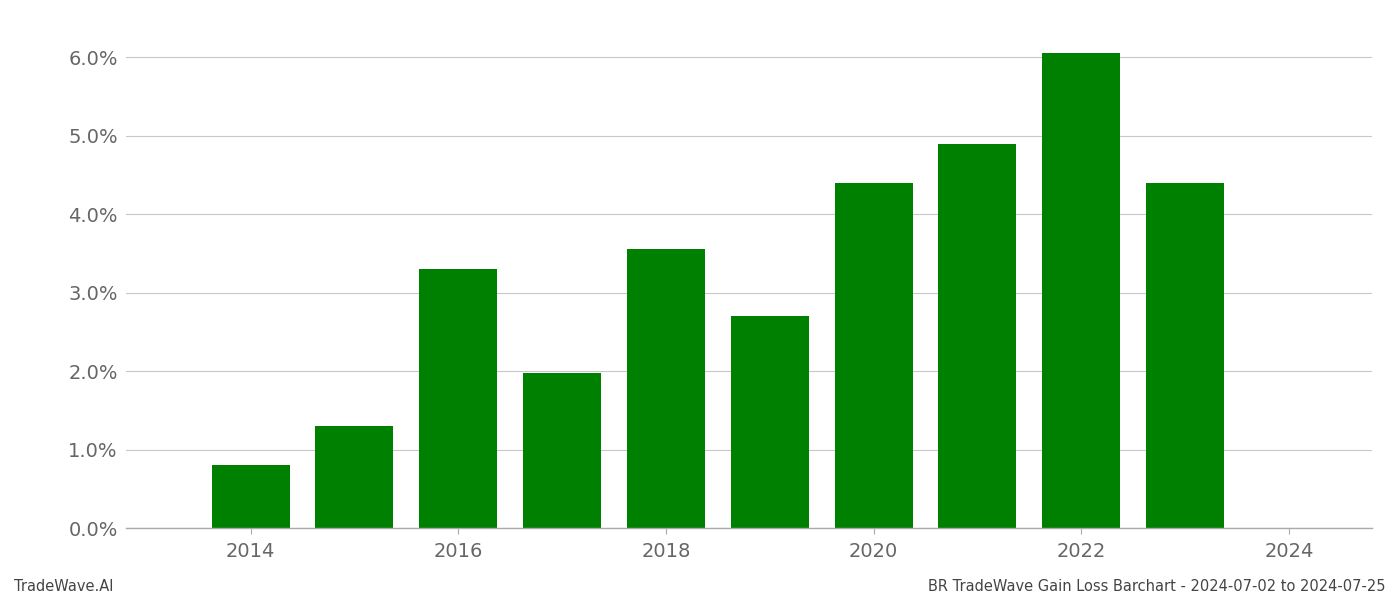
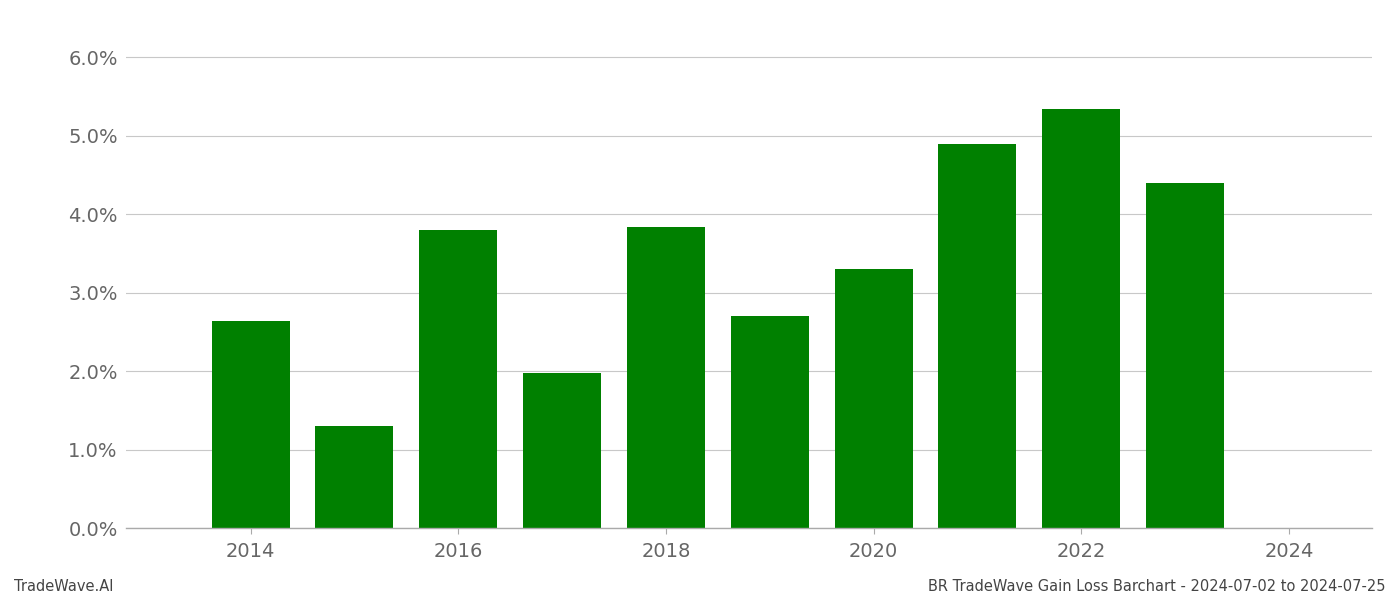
2014: 0.80% -> 2.64%
2016: 3.30% -> 3.80%
2018: 3.55% -> 3.84%
2020: 4.40% -> 3.30%
2022: 6.05% -> 5.34%
